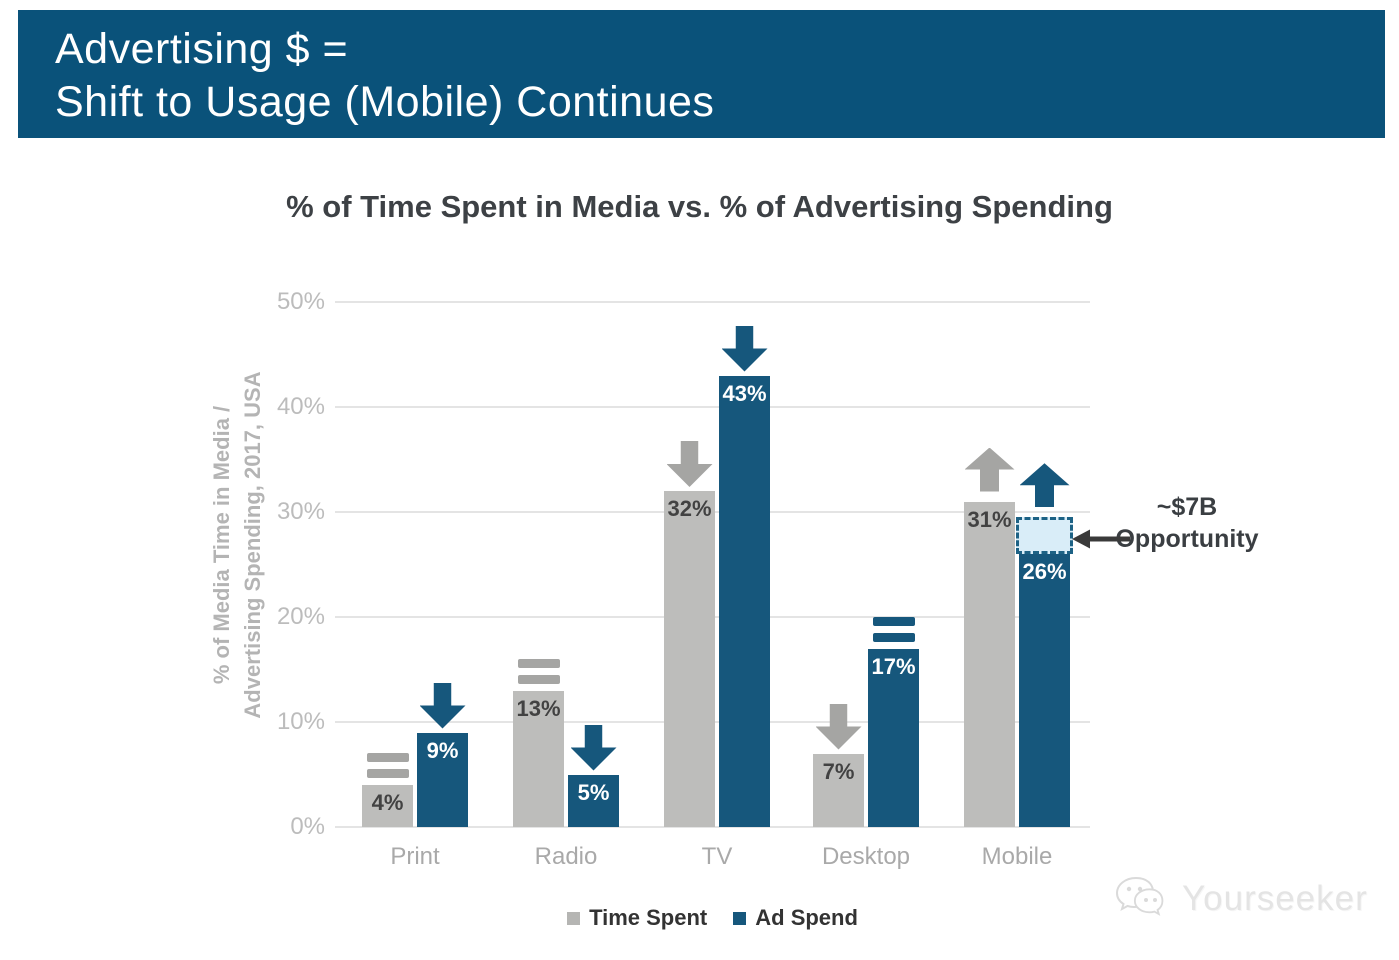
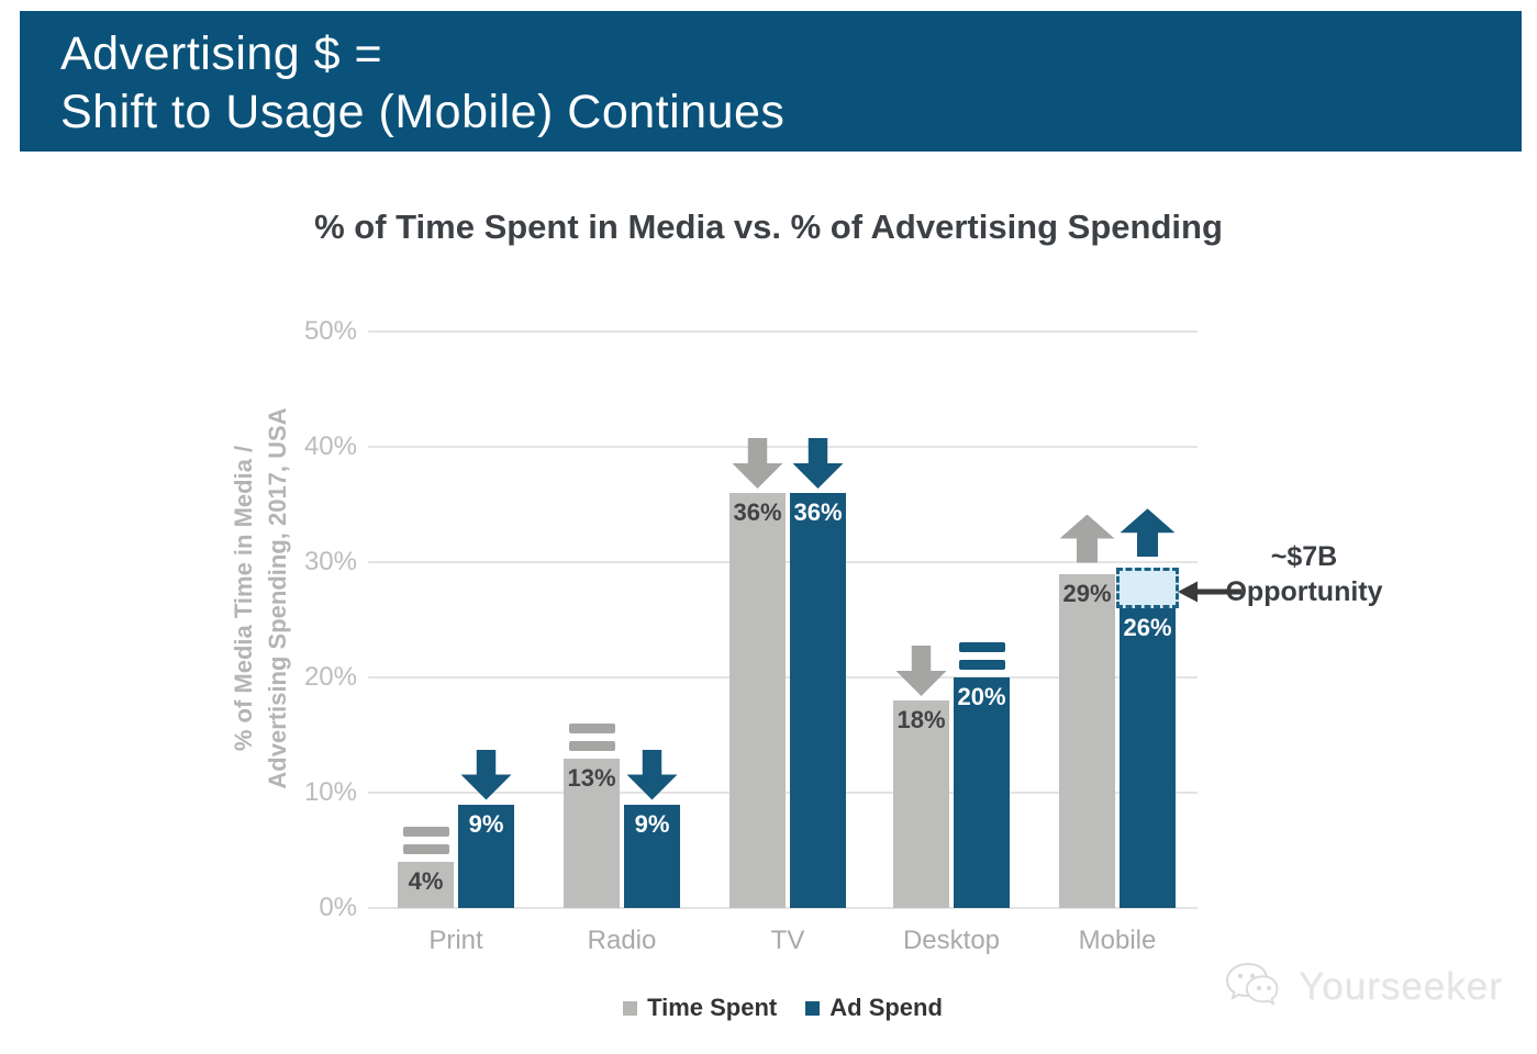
Ad Spend/Radio: 5% -> 9%
Time Spent/TV: 32% -> 36%
Ad Spend/TV: 43% -> 36%
Time Spent/Desktop: 7% -> 18%
Ad Spend/Desktop: 17% -> 20%
Time Spent/Mobile: 31% -> 29%
